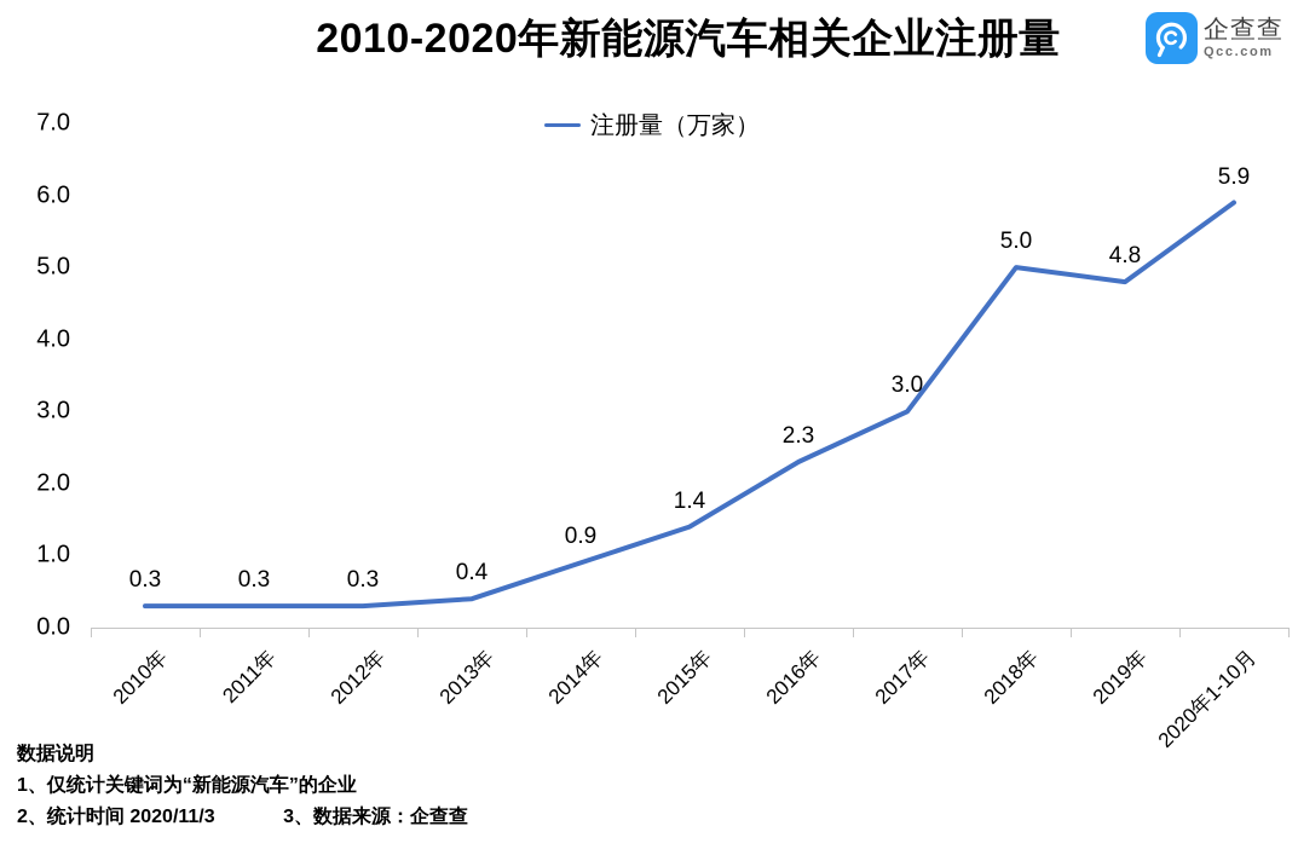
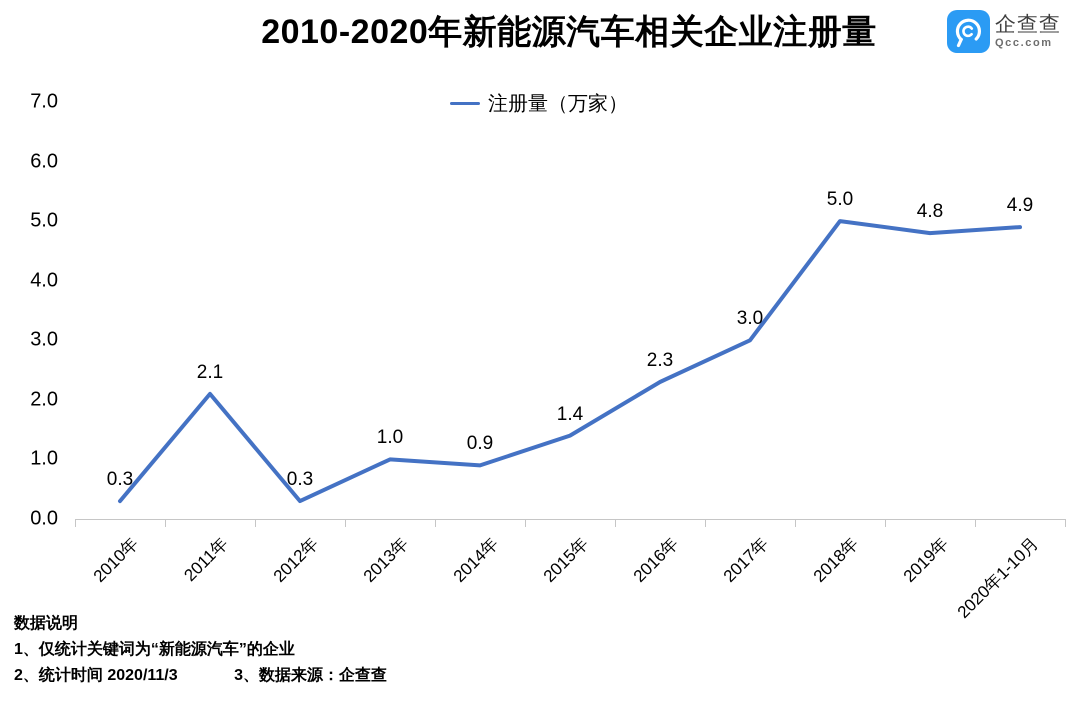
2011年: 0.3 -> 2.1
2013年: 0.4 -> 1.0
2020年1-10月: 5.9 -> 4.9
